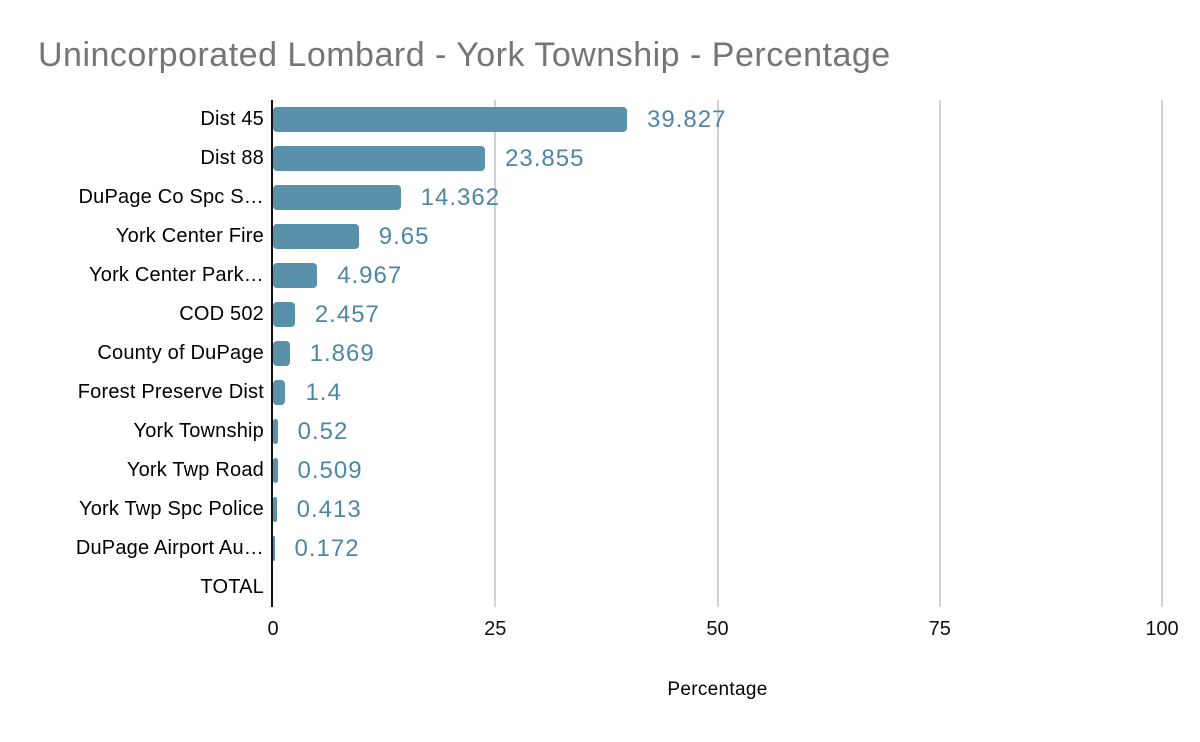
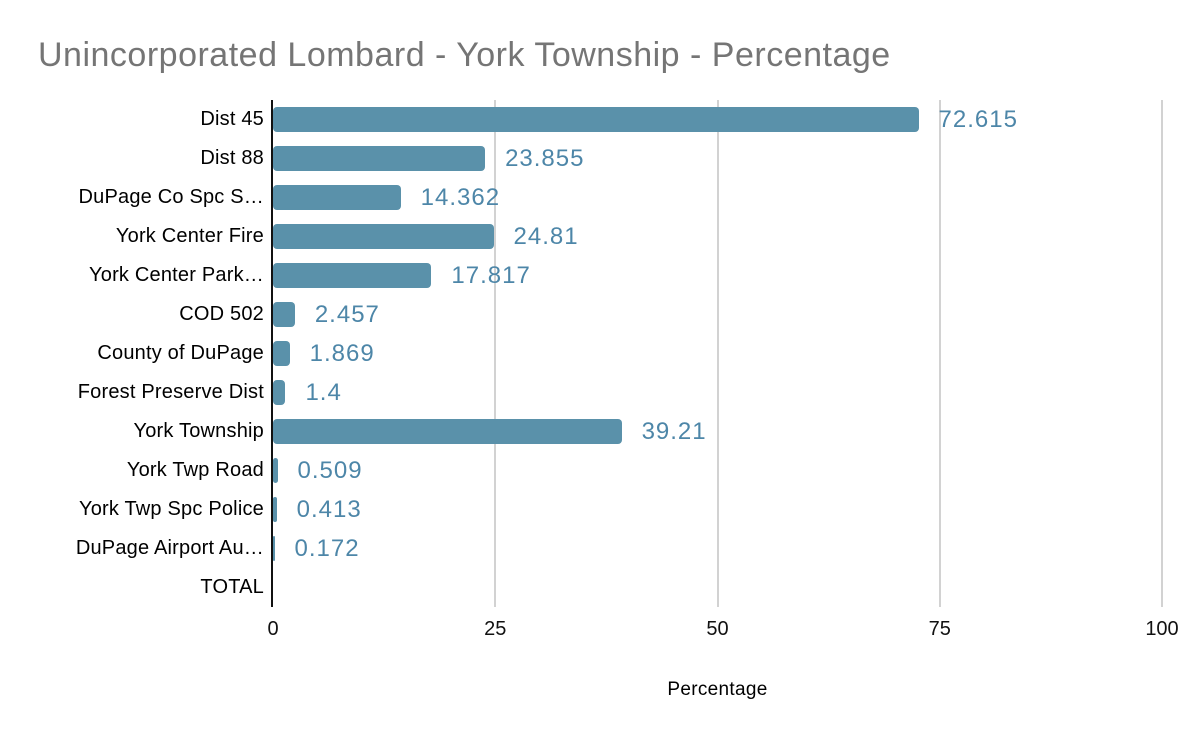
Dist 45: 39.827 -> 72.615
York Center Fire: 9.65 -> 24.81
York Center Park…: 4.967 -> 17.817
York Township: 0.52 -> 39.21
